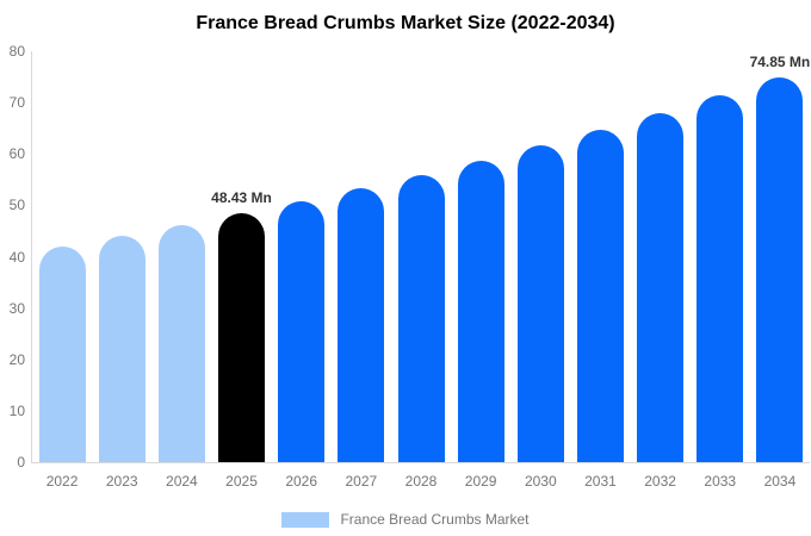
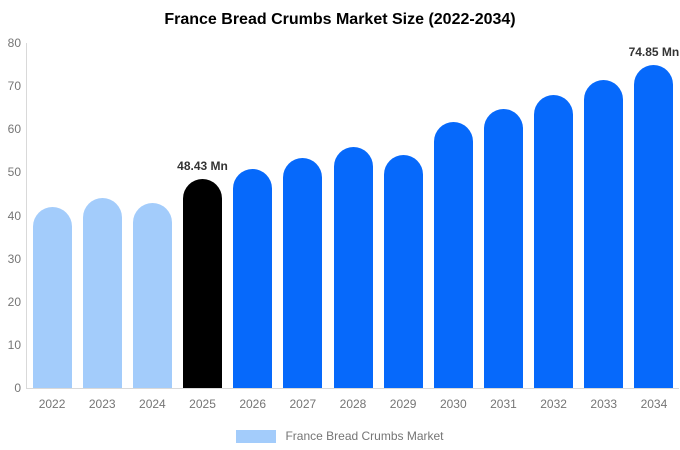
2024: 46 -> 43
2029: 59 -> 54
